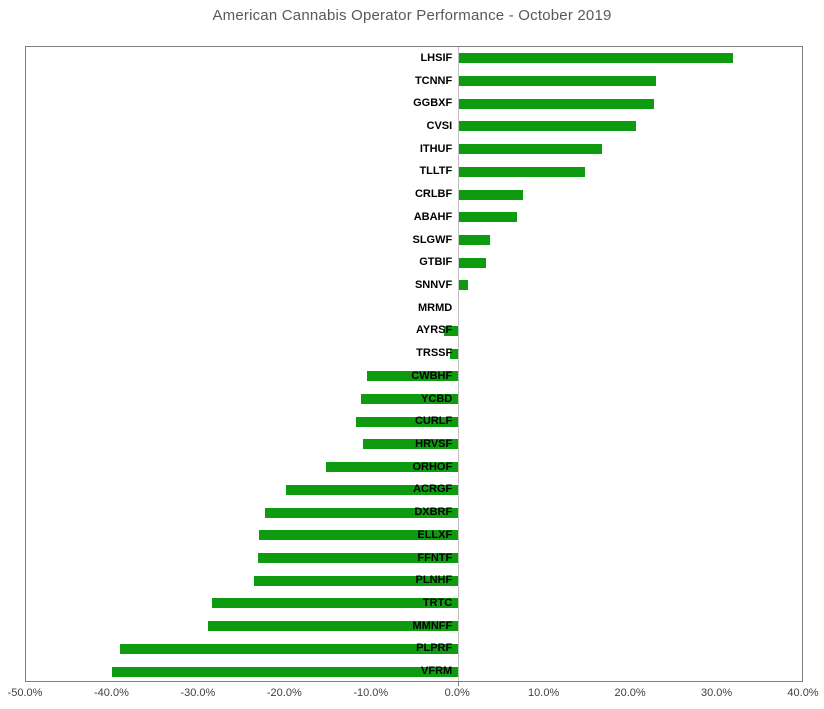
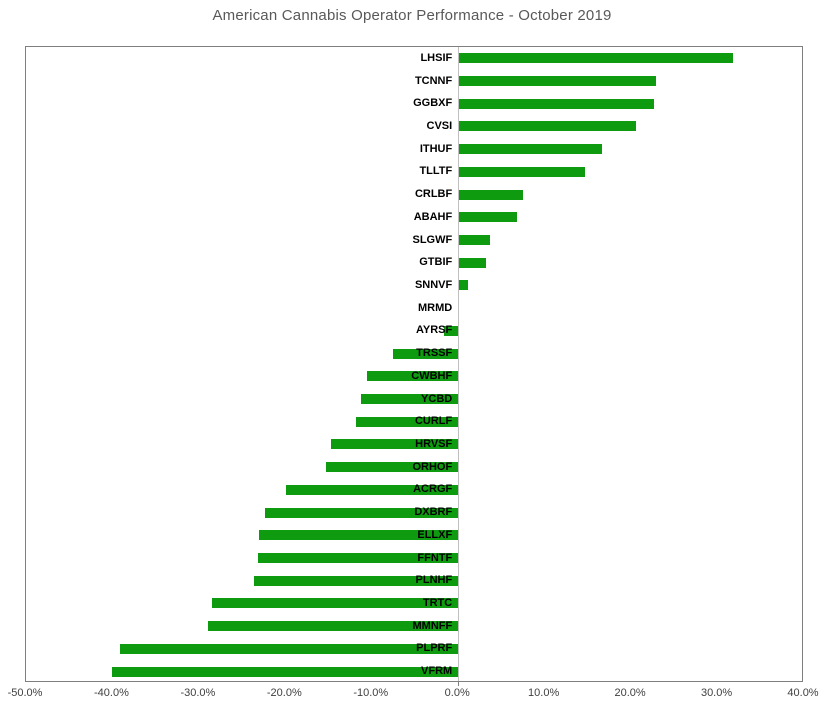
TRSSF: -1% -> -8%
HRVSF: -11% -> -15%
